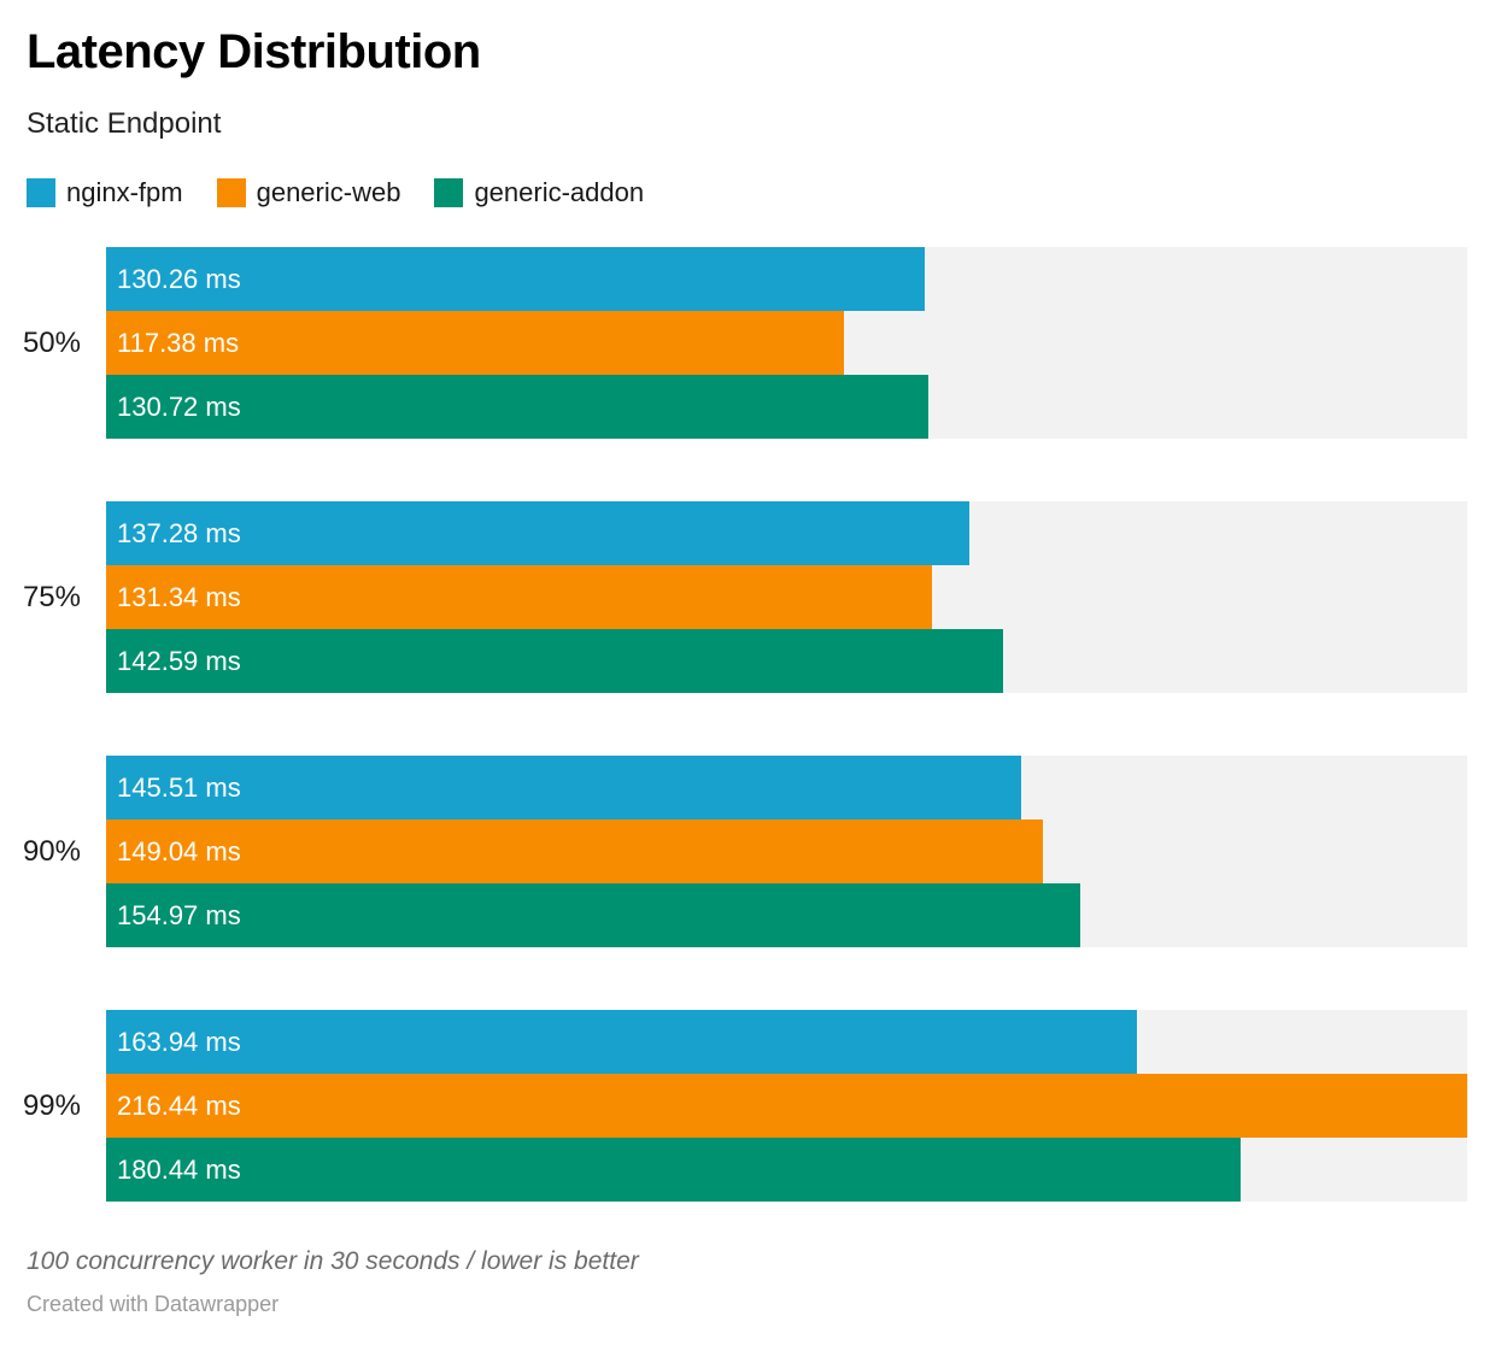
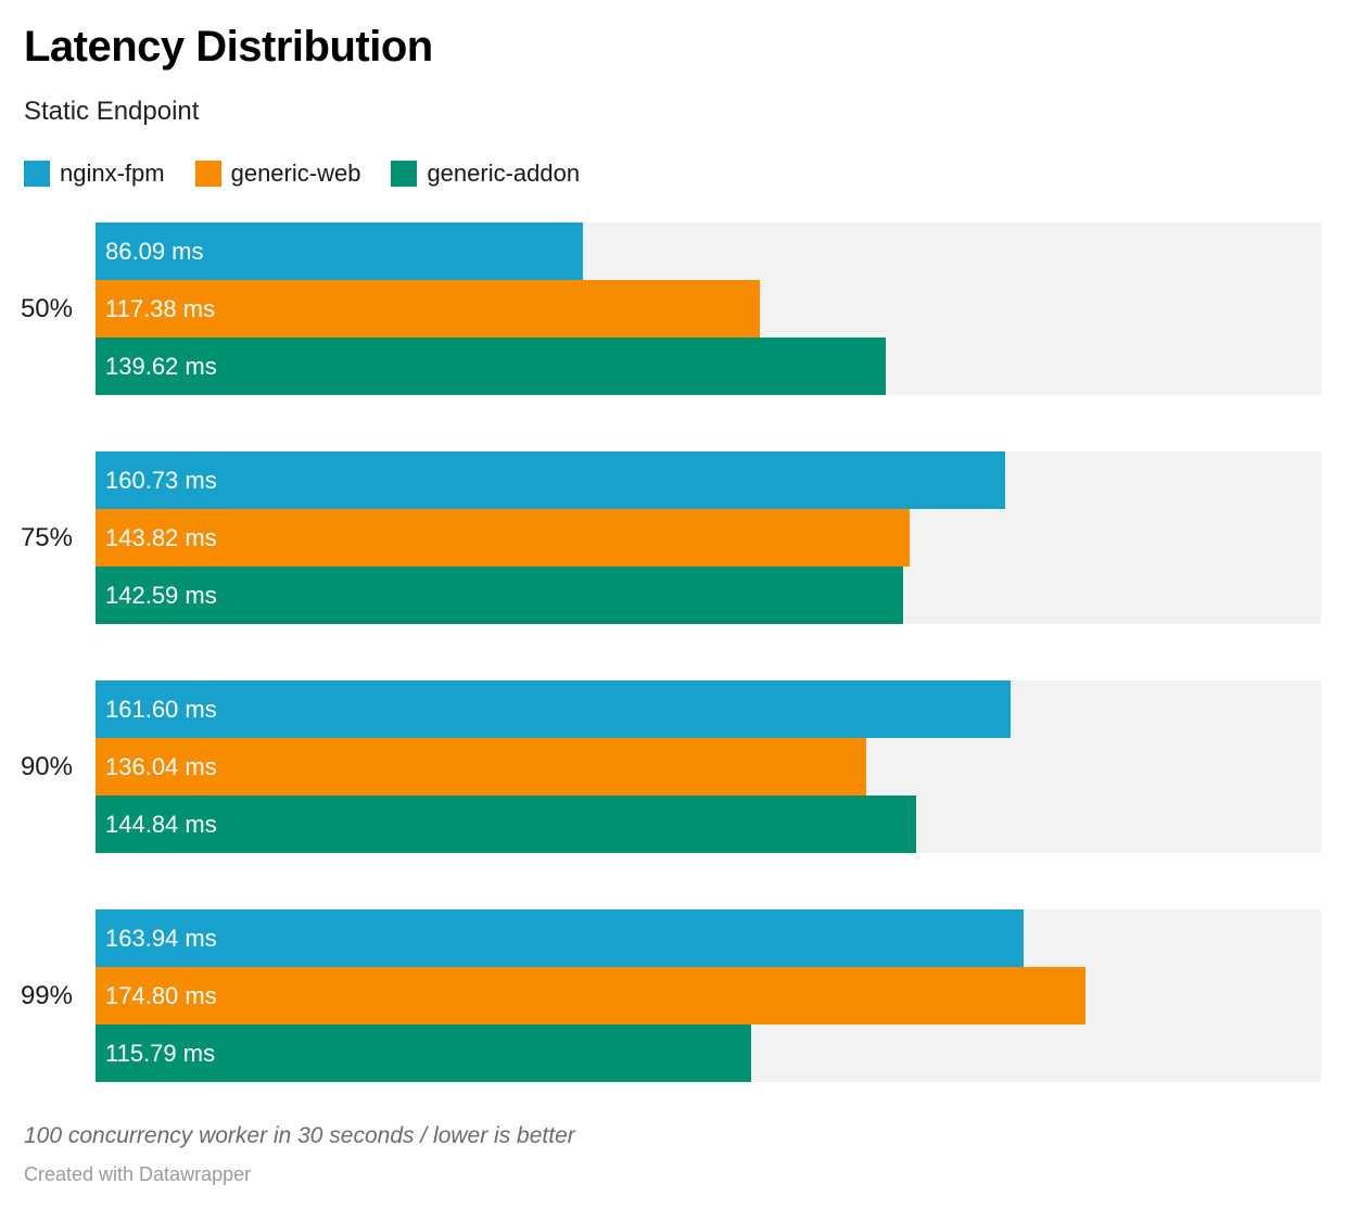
nginx-fpm/50%: 130.26 -> 86.09
generic-addon/50%: 130.72 -> 139.62
nginx-fpm/75%: 137.28 -> 160.73
generic-web/75%: 131.34 -> 143.82
nginx-fpm/90%: 145.51 -> 161.60
generic-web/90%: 149.04 -> 136.04
generic-addon/90%: 154.97 -> 144.84
generic-web/99%: 216.44 -> 174.80
generic-addon/99%: 180.44 -> 115.79
